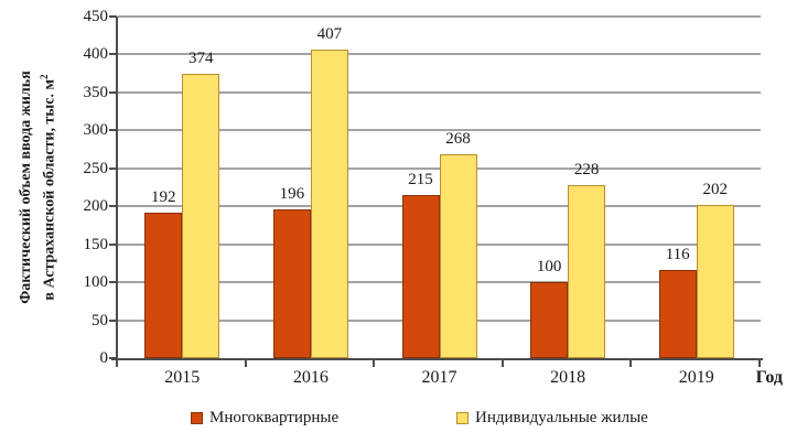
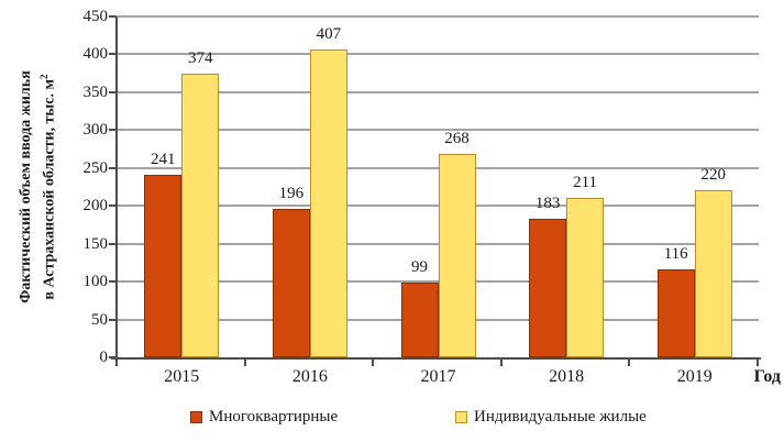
Многоквартирные/2015: 192 -> 241
Многоквартирные/2017: 215 -> 99
Многоквартирные/2018: 100 -> 183
Индивидуальные жилые/2018: 228 -> 211
Индивидуальные жилые/2019: 202 -> 220
